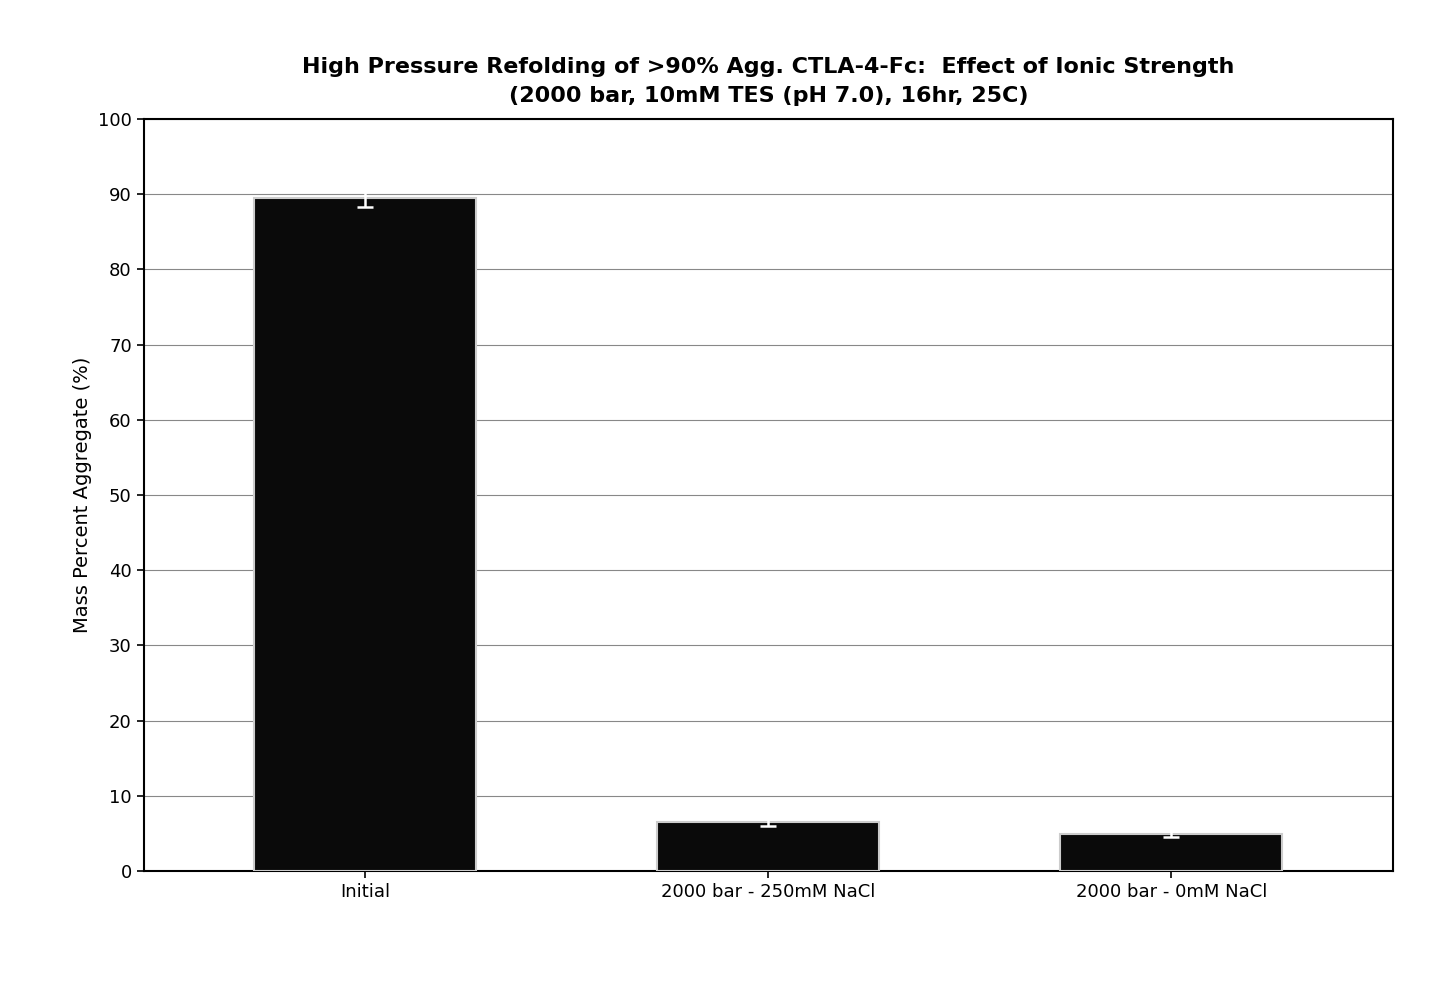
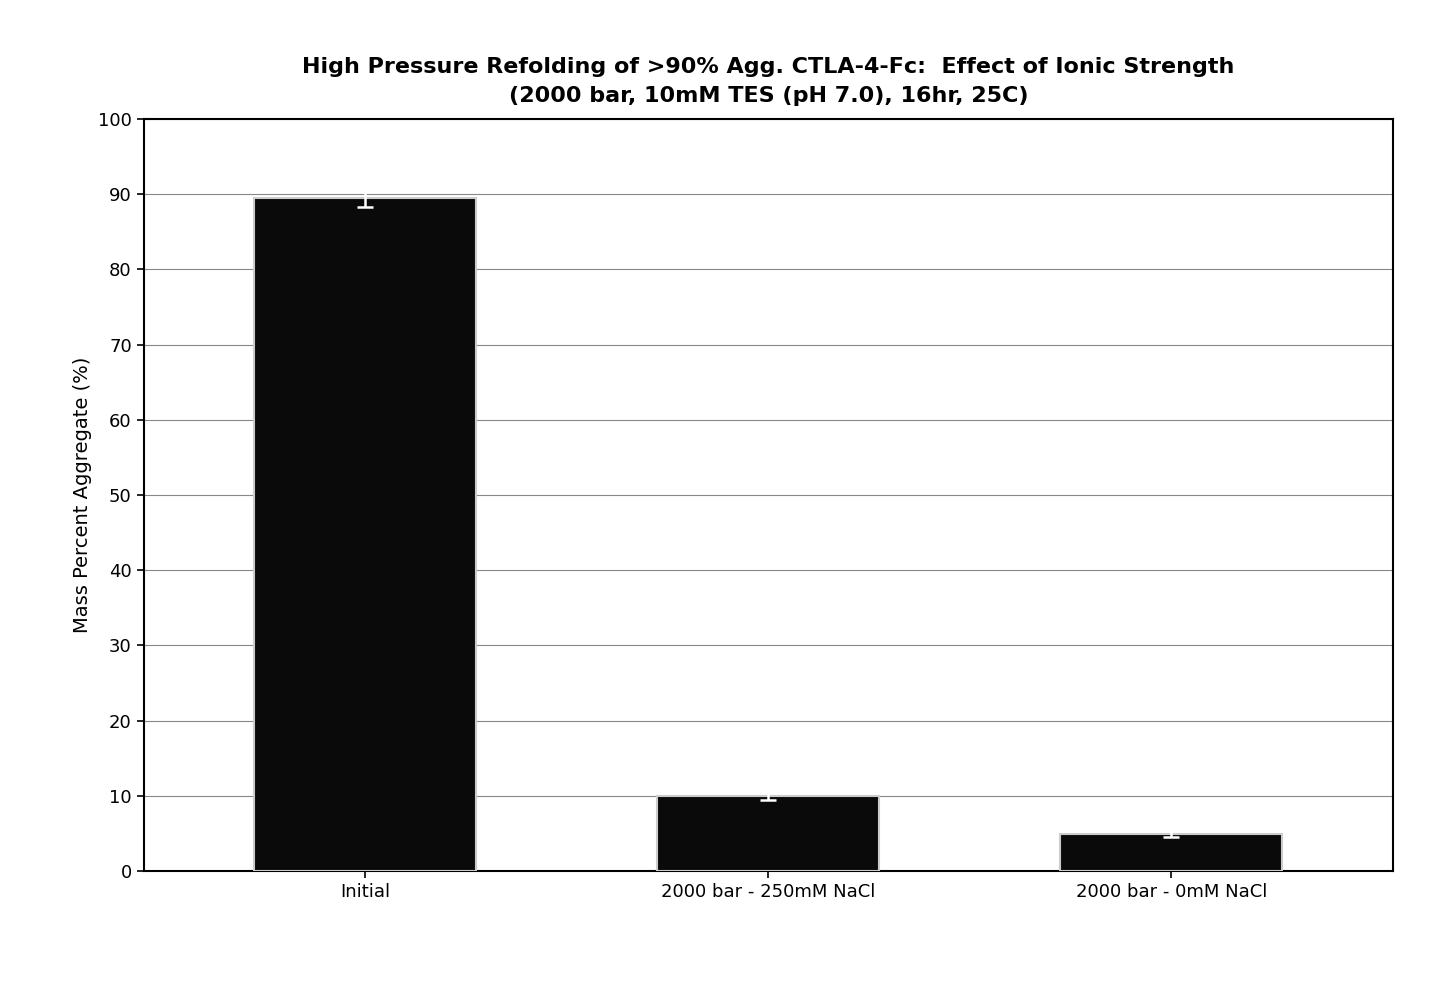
2000 bar - 250mM NaCl: 6.5 -> 10.0
